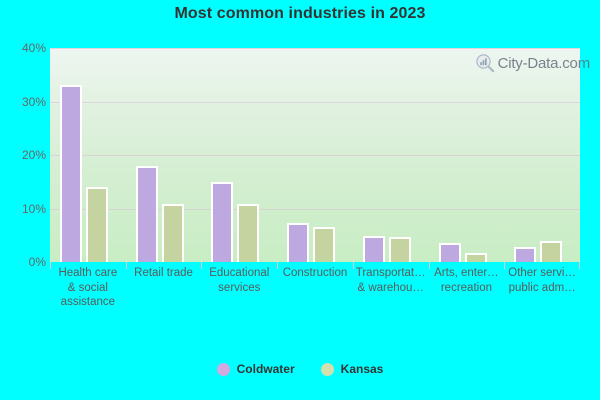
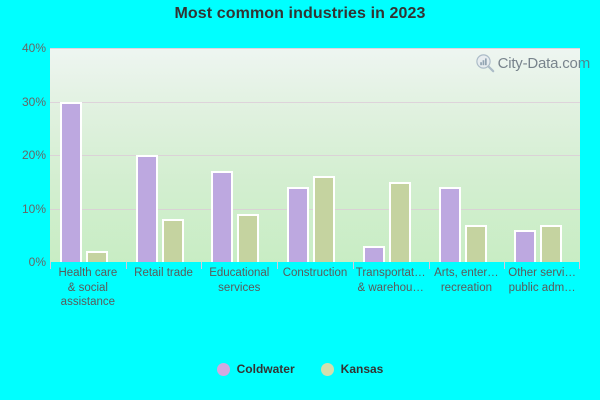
Coldwater/Health care & social assistance: 33% -> 30%
Kansas/Health care & social assistance: 14% -> 2%
Coldwater/Retail trade: 18% -> 20%
Kansas/Retail trade: 11% -> 8%
Coldwater/Educational services: 15% -> 17%
Kansas/Educational services: 11% -> 9%
Coldwater/Construction: 7% -> 14%
Kansas/Construction: 6% -> 16%
Coldwater/Transportat… & warehou…: 5% -> 3%
Kansas/Transportat… & warehou…: 5% -> 15%
Coldwater/Arts, enter… recreation: 4% -> 14%
Kansas/Arts, enter… recreation: 2% -> 7%
Coldwater/Other servi… public adm…: 3% -> 6%
Kansas/Other servi… public adm…: 4% -> 7%
